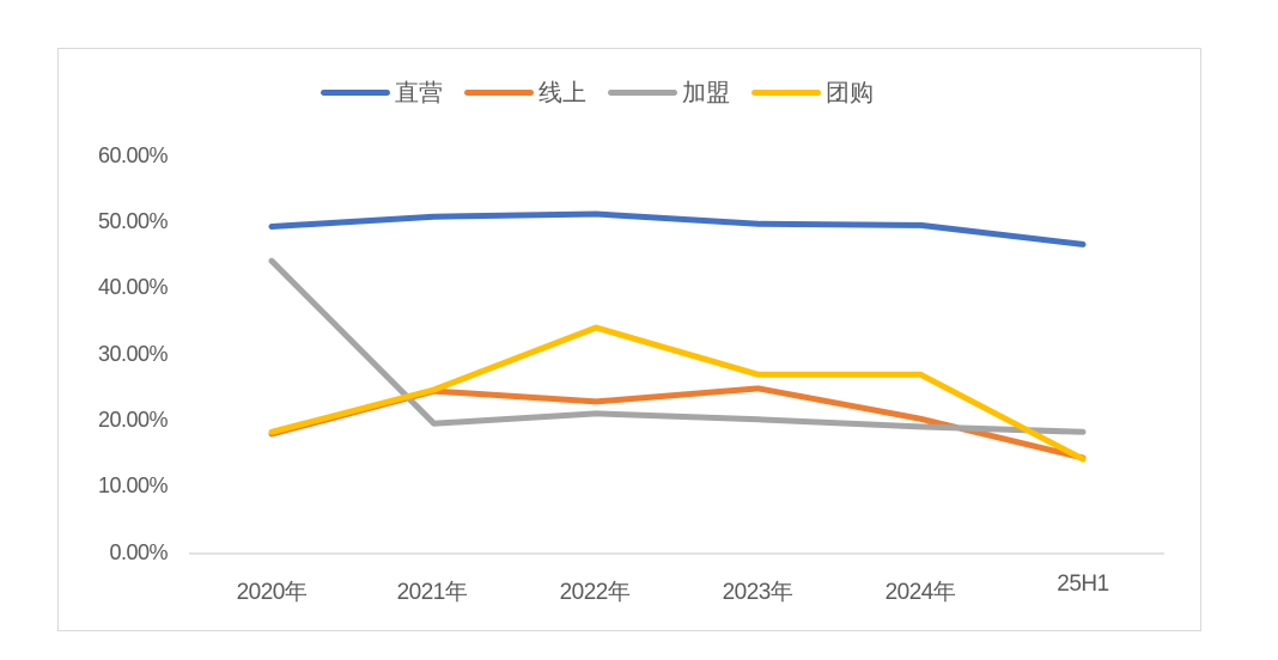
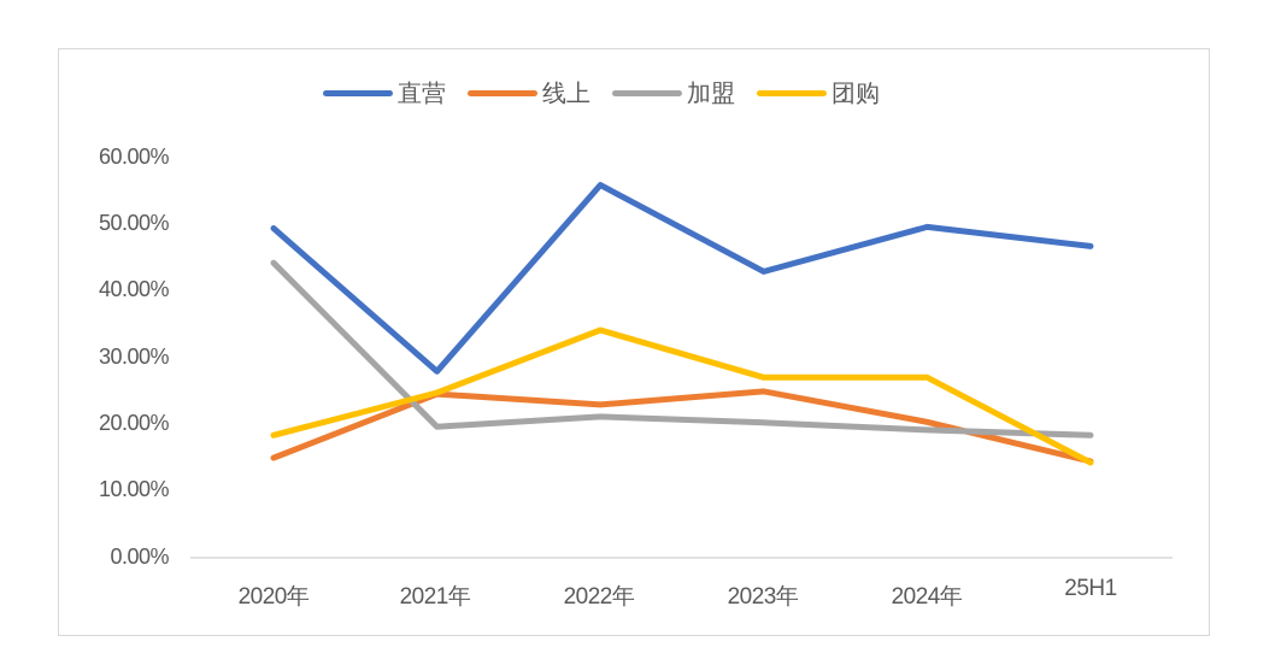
线上/2020年: 18% -> 15%
直营/2021年: 51% -> 28%
直营/2022年: 51% -> 56%
直营/2023年: 50% -> 43%
